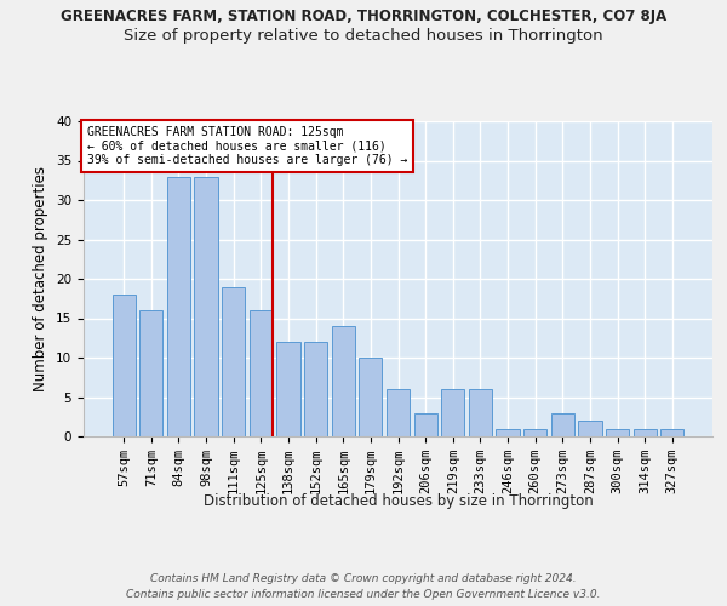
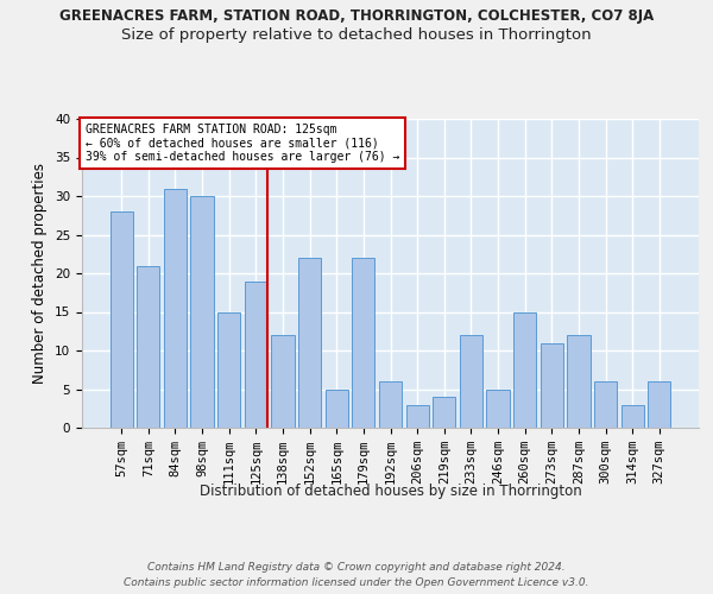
57sqm: 18 -> 28
71sqm: 16 -> 21
84sqm: 33 -> 31
98sqm: 33 -> 30
111sqm: 19 -> 15
125sqm: 16 -> 19
152sqm: 12 -> 22
165sqm: 14 -> 5
179sqm: 10 -> 22
219sqm: 6 -> 4
233sqm: 6 -> 12
246sqm: 1 -> 5
260sqm: 1 -> 15
273sqm: 3 -> 11
287sqm: 2 -> 12
300sqm: 1 -> 6
314sqm: 1 -> 3
327sqm: 1 -> 6
